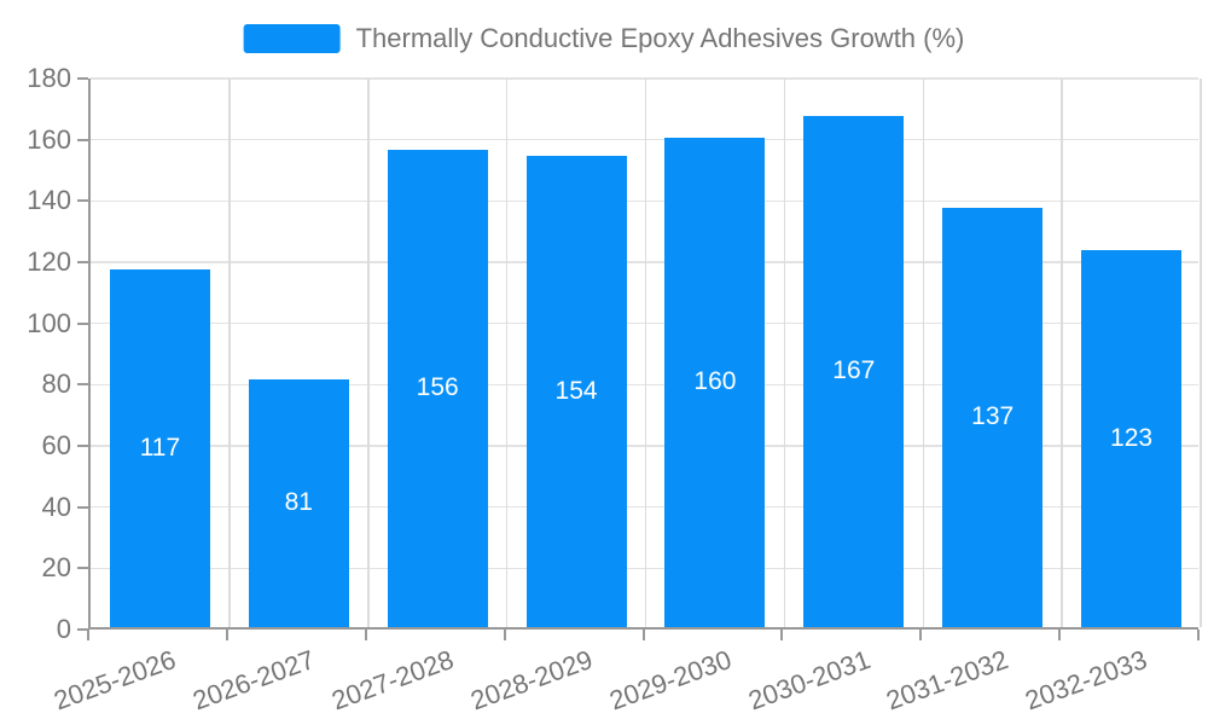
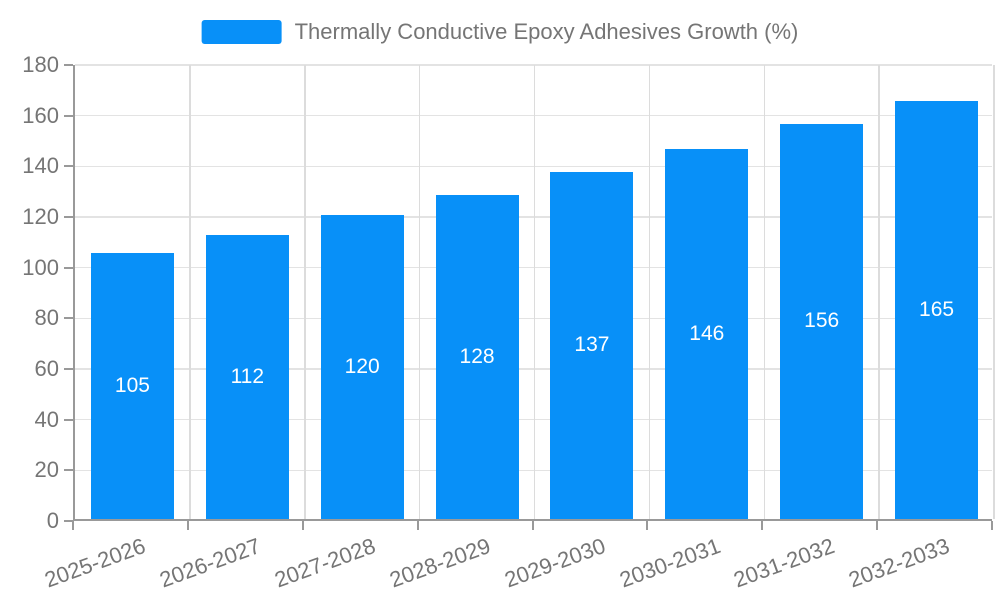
2025-2026: 117 -> 105
2026-2027: 81 -> 112
2027-2028: 156 -> 120
2028-2029: 154 -> 128
2029-2030: 160 -> 137
2030-2031: 167 -> 146
2031-2032: 137 -> 156
2032-2033: 123 -> 165
